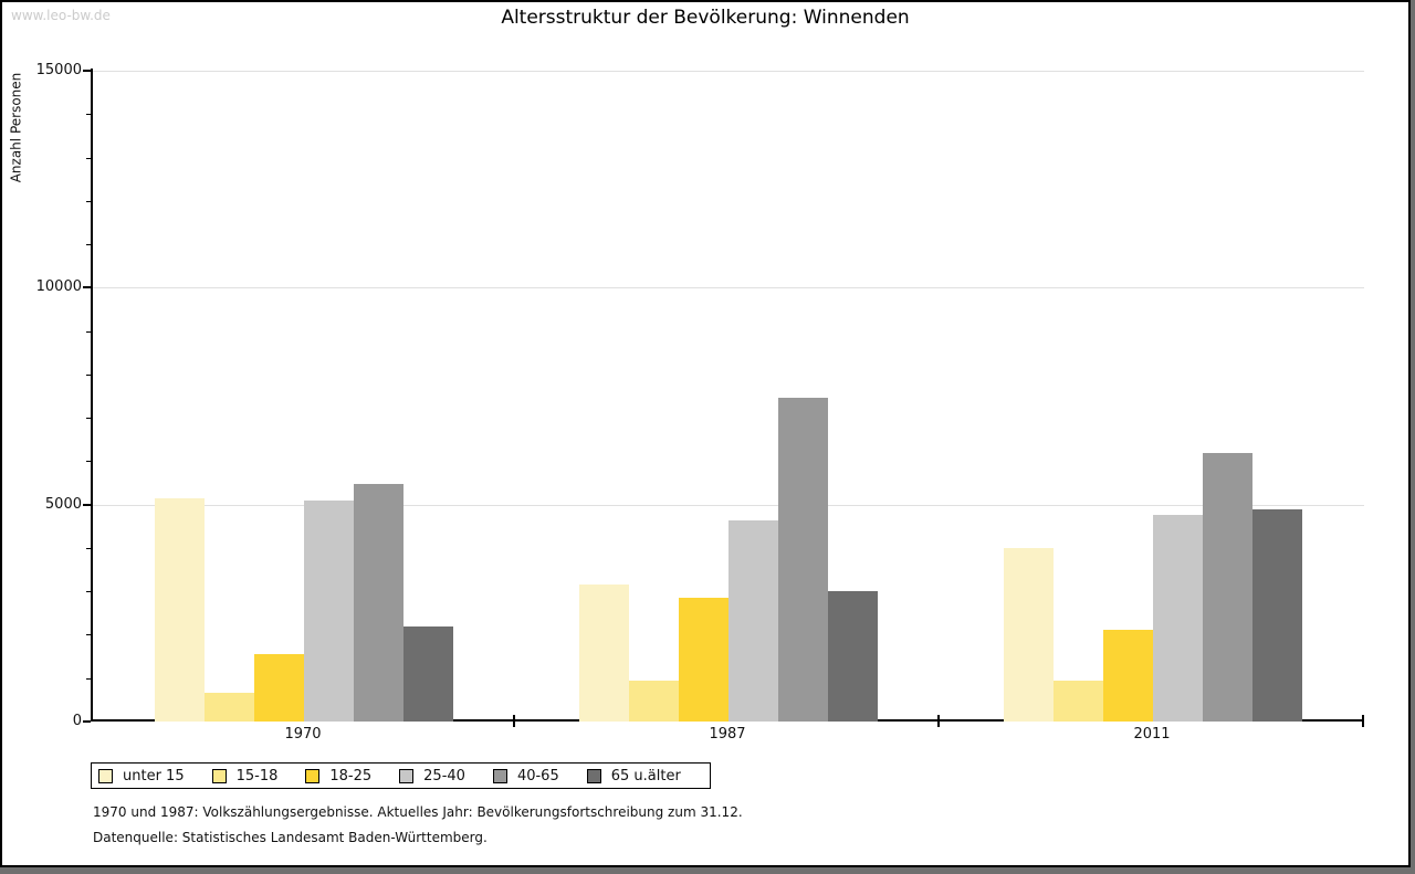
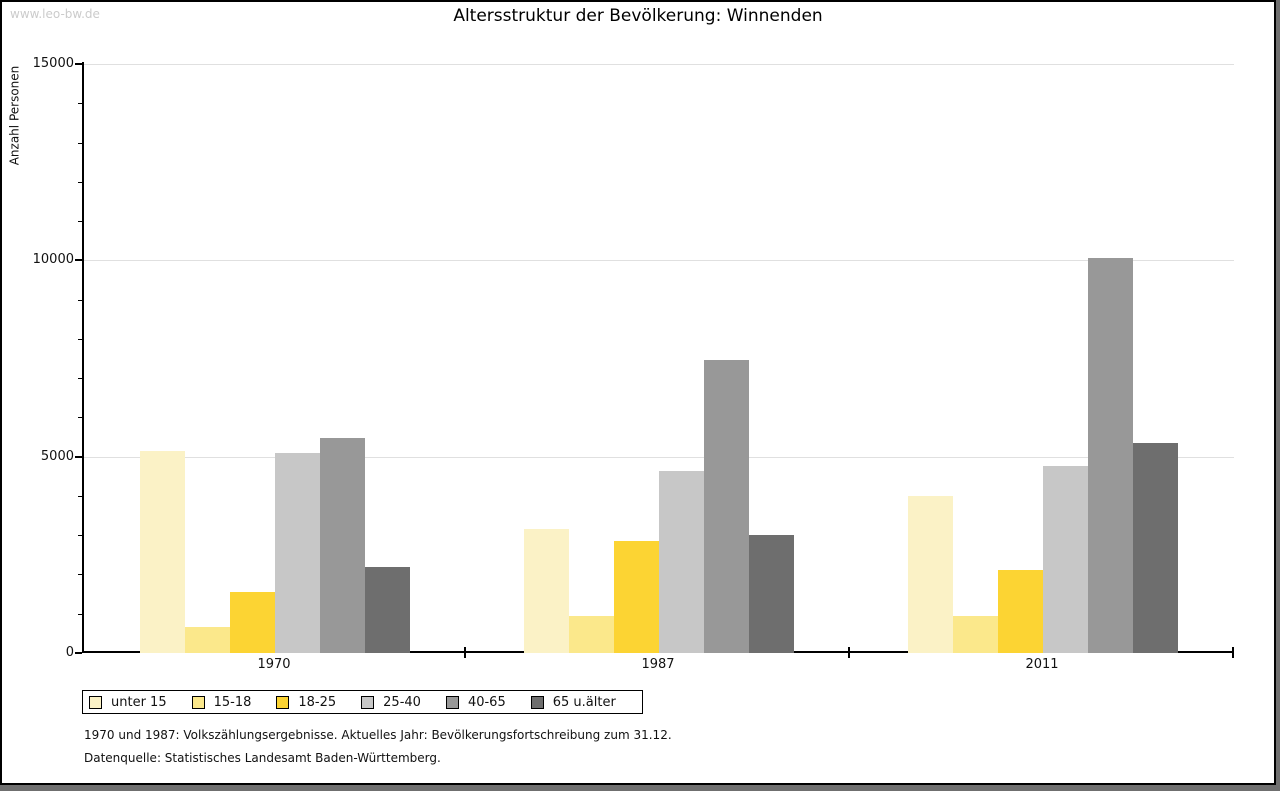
40-65/2011: 6200 -> 10000
65 u.älter/2011: 4900 -> 5400
